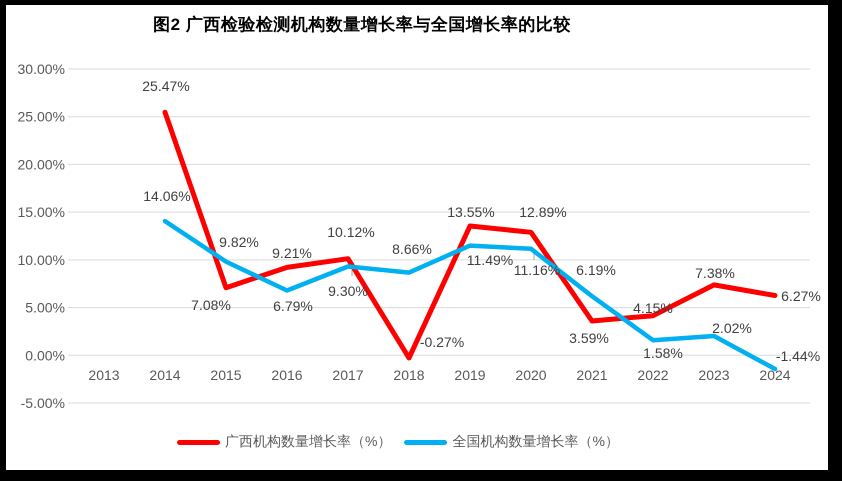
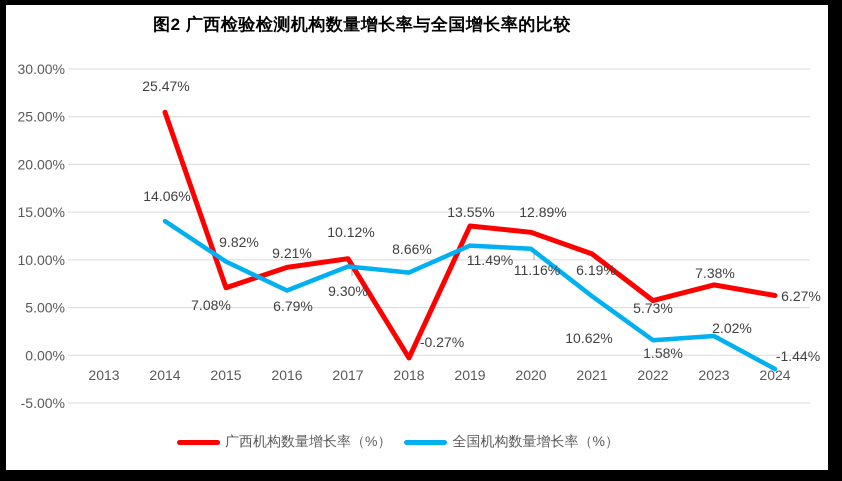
广西机构数量增长率（%）/2021: 3.59% -> 10.62%
广西机构数量增长率（%）/2022: 4.15% -> 5.73%
